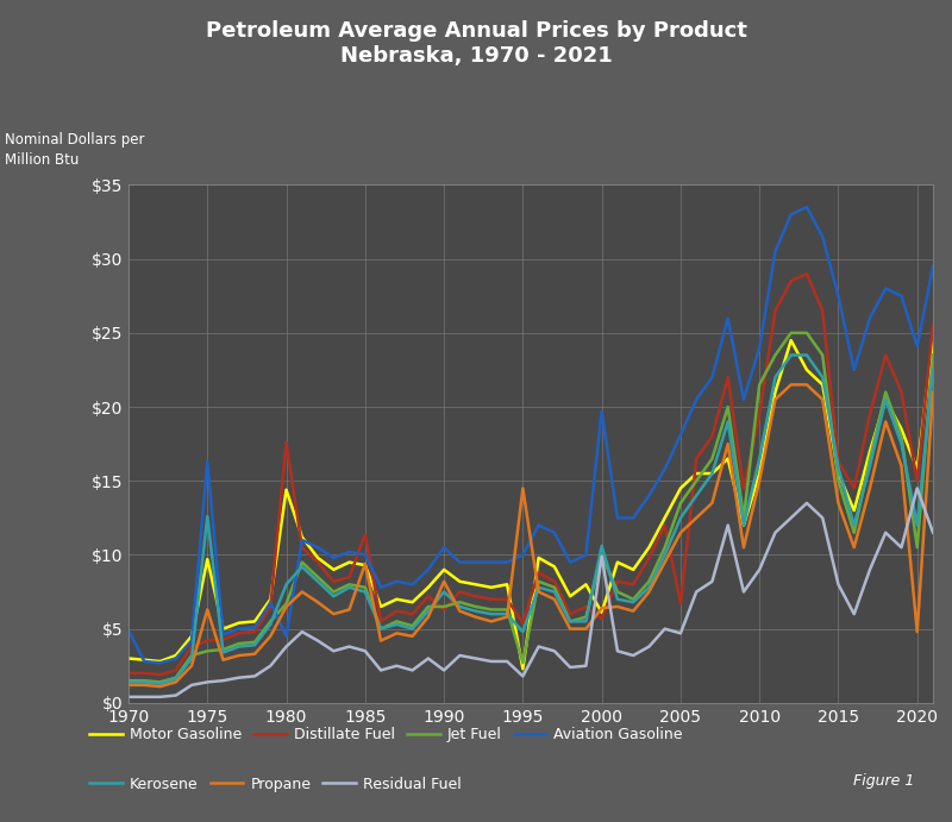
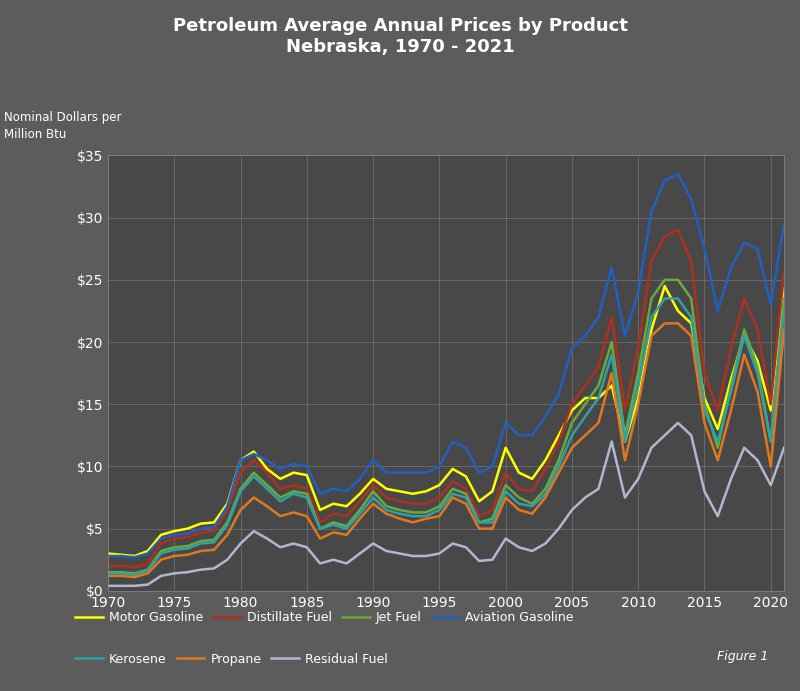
Aviation Gasoline/1970: $4.9 -> $2.8
Motor Gasoline/1975: $9.7 -> $4.8
Aviation Gasoline/1975: $16.3 -> $4.5
Kerosene/1975: $12.6 -> $3.3
Propane/1975: $6.3 -> $2.8
Motor Gasoline/1980: $14.4 -> $10.5
Distillate Fuel/1980: $17.6 -> $9.5
Jet Fuel/1980: $6.7 -> $8.2
Aviation Gasoline/1980: $4.5 -> $10.5
Distillate Fuel/1985: $11.4 -> $8.2
Propane/1985: $9.4 -> $6.0
Distillate Fuel/1990: $6.3 -> $8.5
Jet Fuel/1990: $6.5 -> $8.0
Propane/1990: $8.2 -> $7.0
Residual Fuel/1990: $2.2 -> $3.8
Motor Gasoline/1995: $2.3 -> $8.5
Distillate Fuel/1995: $5.4 -> $7.5
Jet Fuel/1995: $2.7 -> $6.8
Kerosene/1995: $4.8 -> $6.5
Propane/1995: $14.5 -> $6.0
Residual Fuel/1995: $1.8 -> $3.0
Motor Gasoline/2000: $6.1 -> $11.5
Distillate Fuel/2000: $5.7 -> $9.5
Jet Fuel/2000: $10.0 -> $8.5
Aviation Gasoline/2000: $19.7 -> $13.5
Kerosene/2000: $10.6 -> $8.0
Propane/2000: $6.4 -> $7.5
Residual Fuel/2000: $9.9 -> $4.2
Distillate Fuel/2005: $6.7 -> $15.0
Aviation Gasoline/2005: $18.1 -> $19.5
Residual Fuel/2005: $4.7 -> $6.5
Jet Fuel/2010: $21.5 -> $17.5
Distillate Fuel/2015: $16.3 -> $17.5
Kerosene/2015: $15.9 -> $14.5
Motor Gasoline/2020: $15.8 -> $14.5
Jet Fuel/2020: $10.5 -> $12.0
Aviation Gasoline/2020: $24.1 -> $23.0
Propane/2020: $4.8 -> $10.0
Residual Fuel/2020: $14.5 -> $8.5
